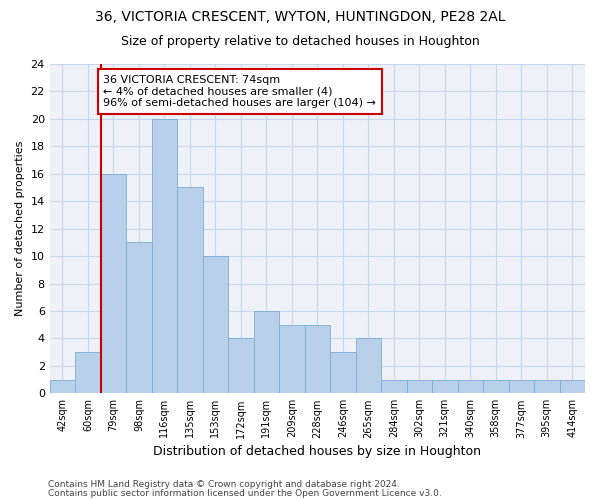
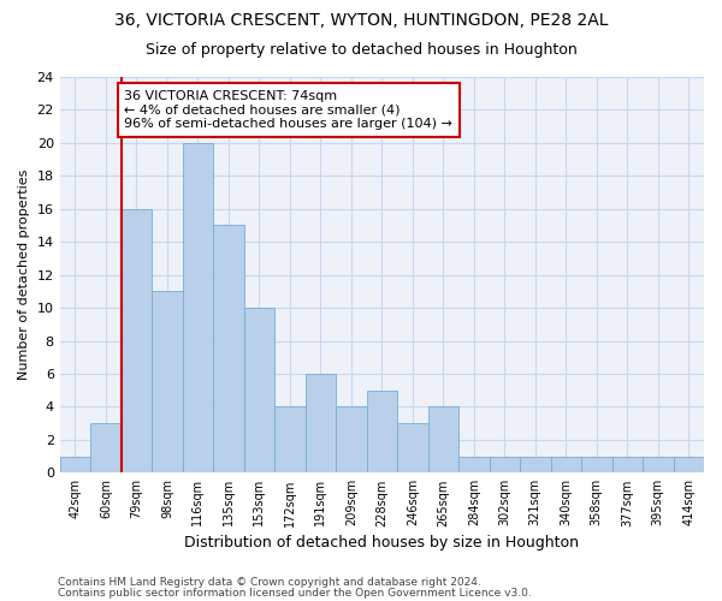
209sqm: 5 -> 4
